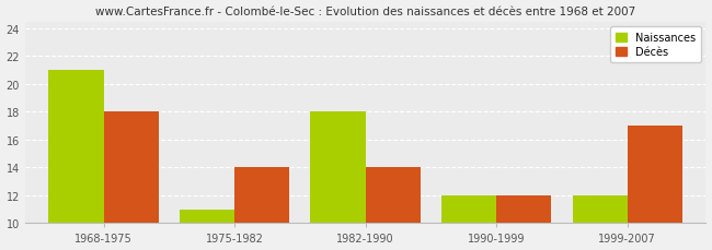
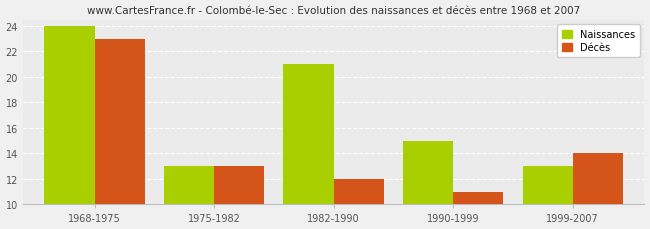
Naissances/1968-1975: 21 -> 24
Décès/1968-1975: 18 -> 23
Naissances/1975-1982: 11 -> 13
Décès/1975-1982: 14 -> 13
Naissances/1982-1990: 18 -> 21
Décès/1982-1990: 14 -> 12
Naissances/1990-1999: 12 -> 15
Décès/1990-1999: 12 -> 11
Naissances/1999-2007: 12 -> 13
Décès/1999-2007: 17 -> 14
